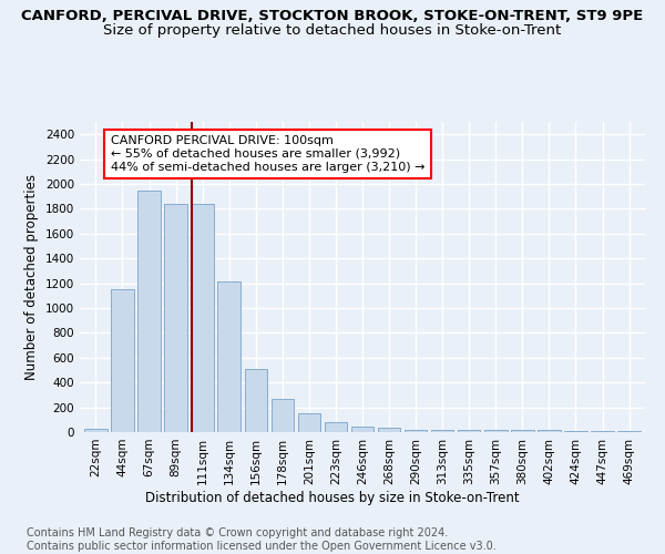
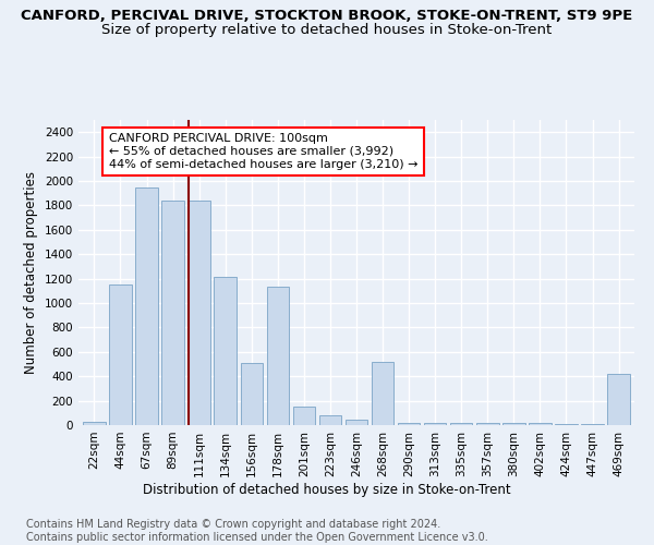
178sqm: 260 -> 1130
268sqm: 40 -> 520
469sqm: 0 -> 420
